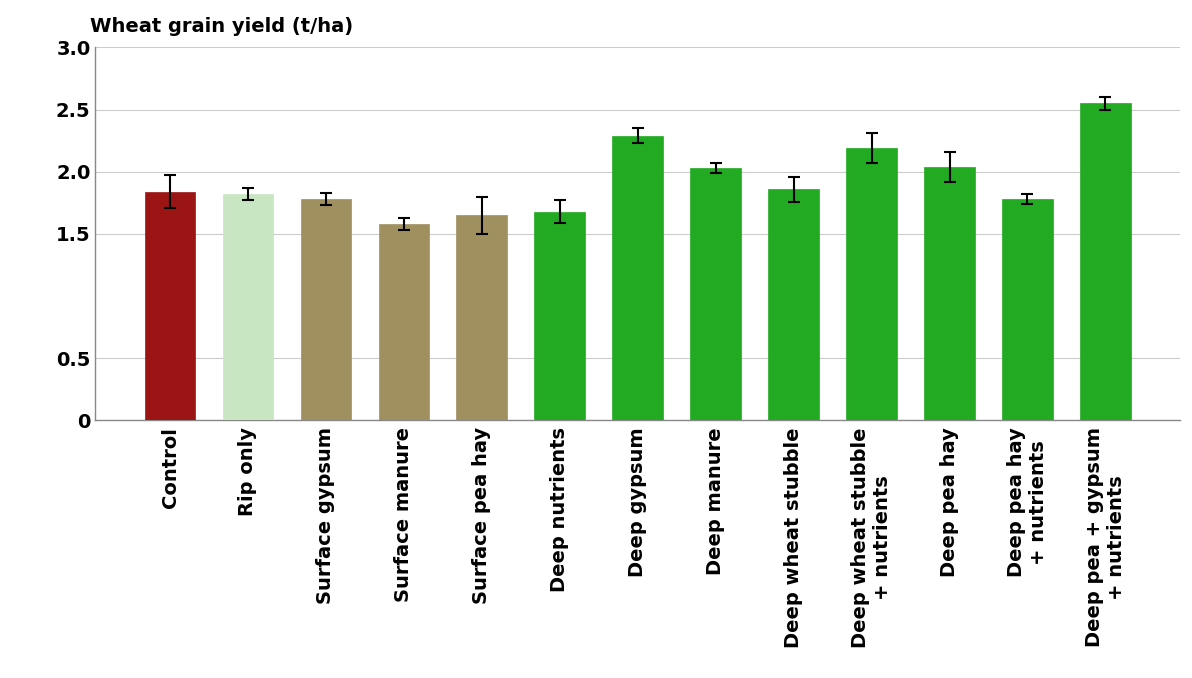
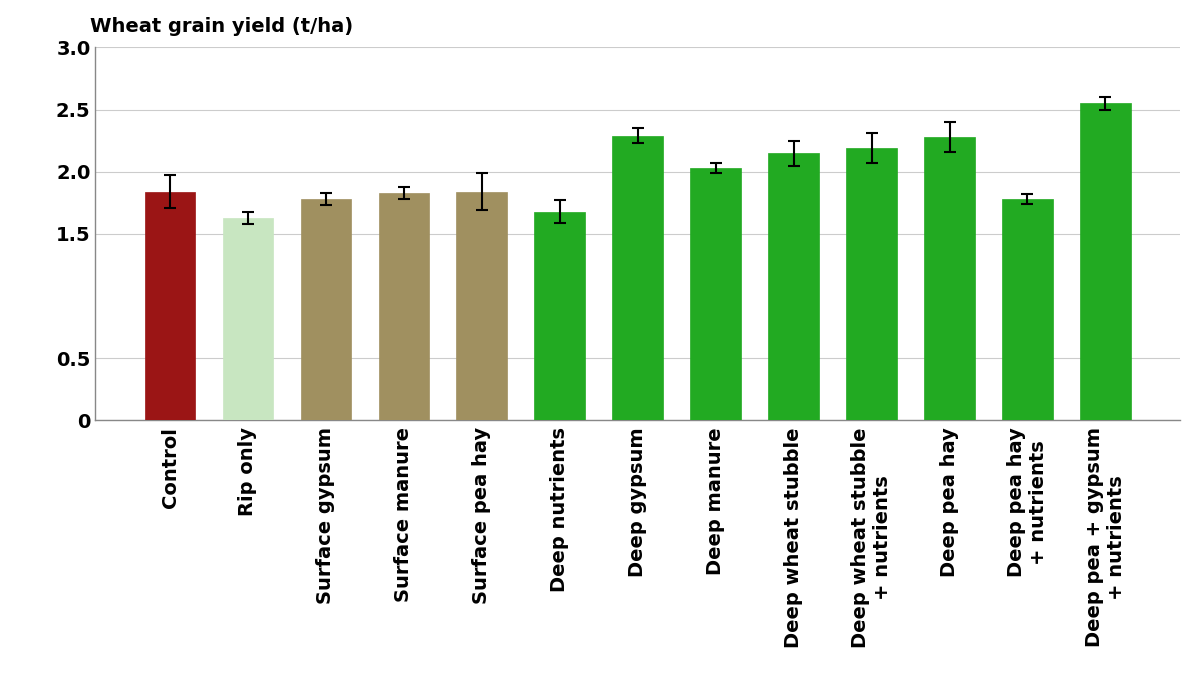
Rip only: 1.82 -> 1.63
Surface manure: 1.58 -> 1.83
Surface pea hay: 1.65 -> 1.84
Deep wheat stubble: 1.86 -> 2.15
Deep pea hay: 2.04 -> 2.28
